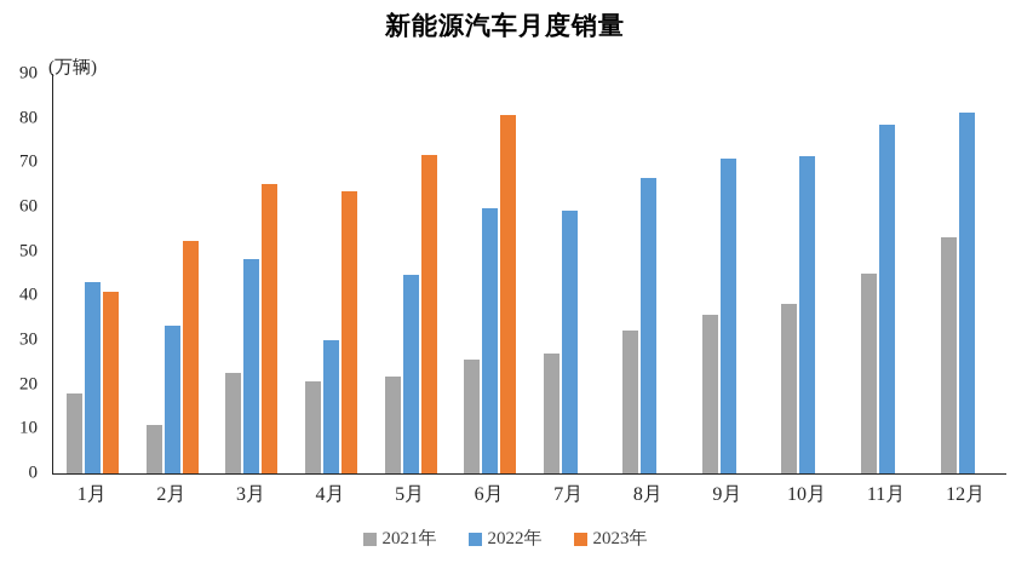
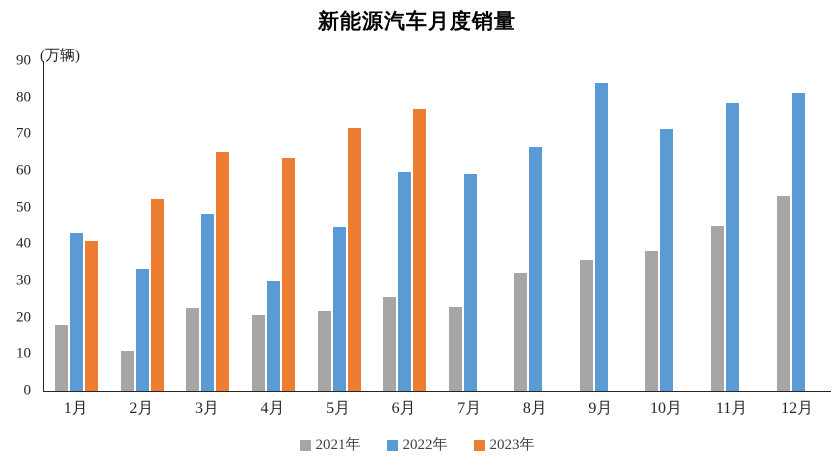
2023年/6月: 81 -> 77
2021年/7月: 27 -> 23
2022年/9月: 71 -> 84
